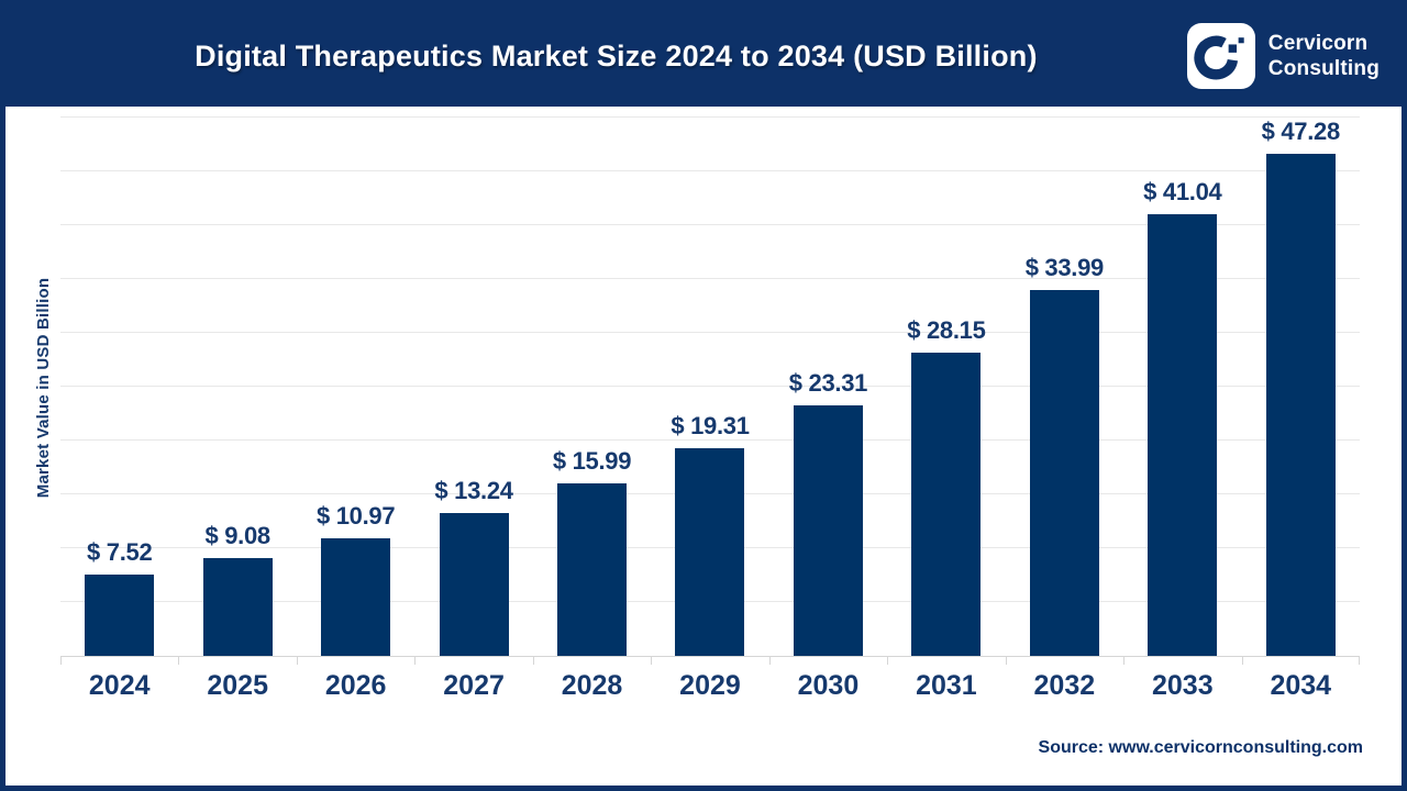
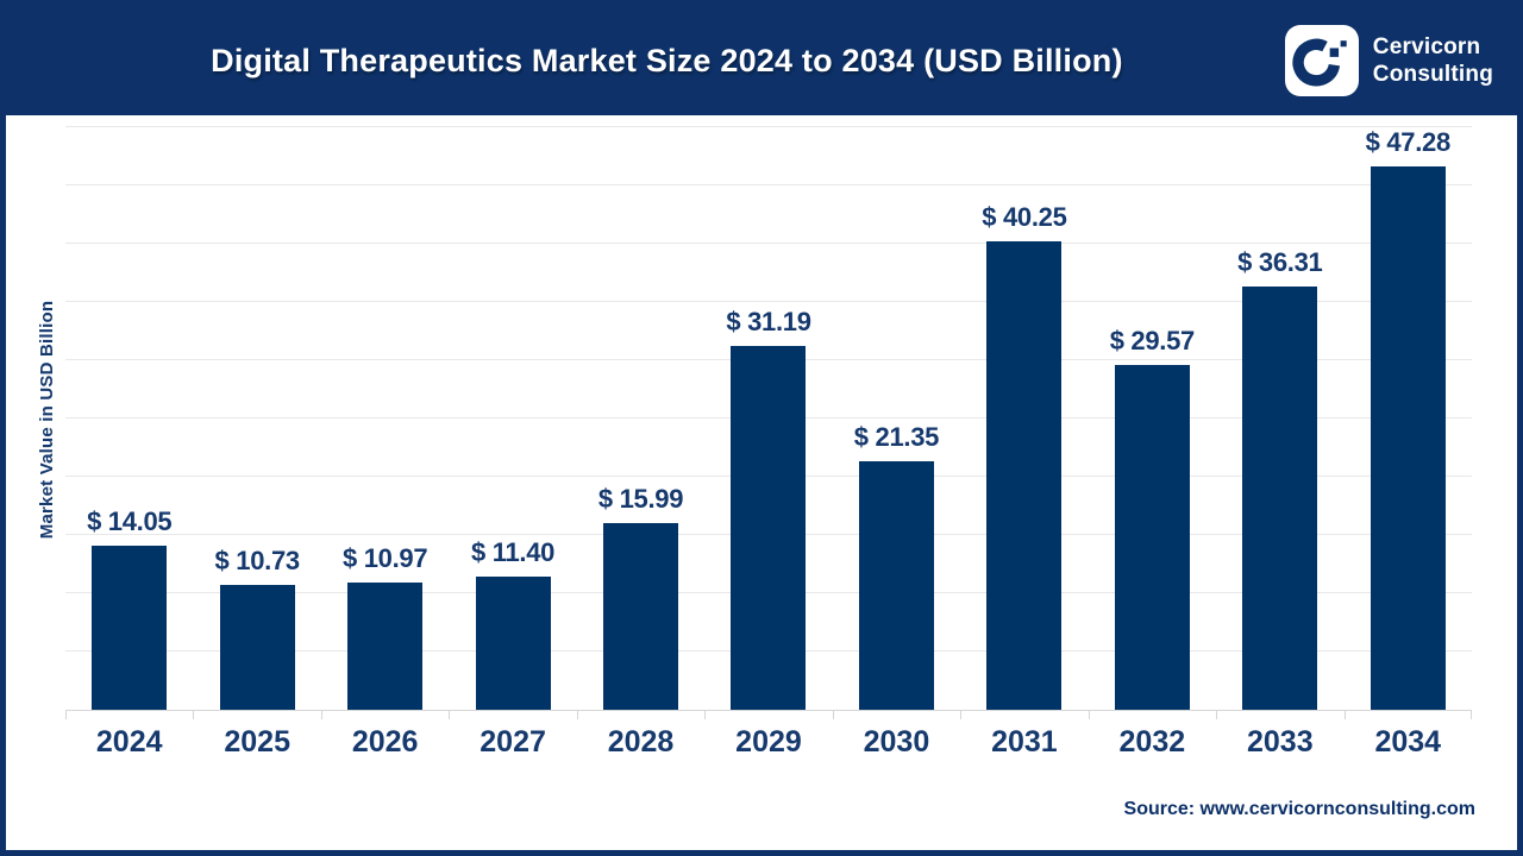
2024: 7.52 -> 14.05
2025: 9.08 -> 10.73
2027: 13.24 -> 11.40
2029: 19.31 -> 31.19
2030: 23.31 -> 21.35
2031: 28.15 -> 40.25
2032: 33.99 -> 29.57
2033: 41.04 -> 36.31
